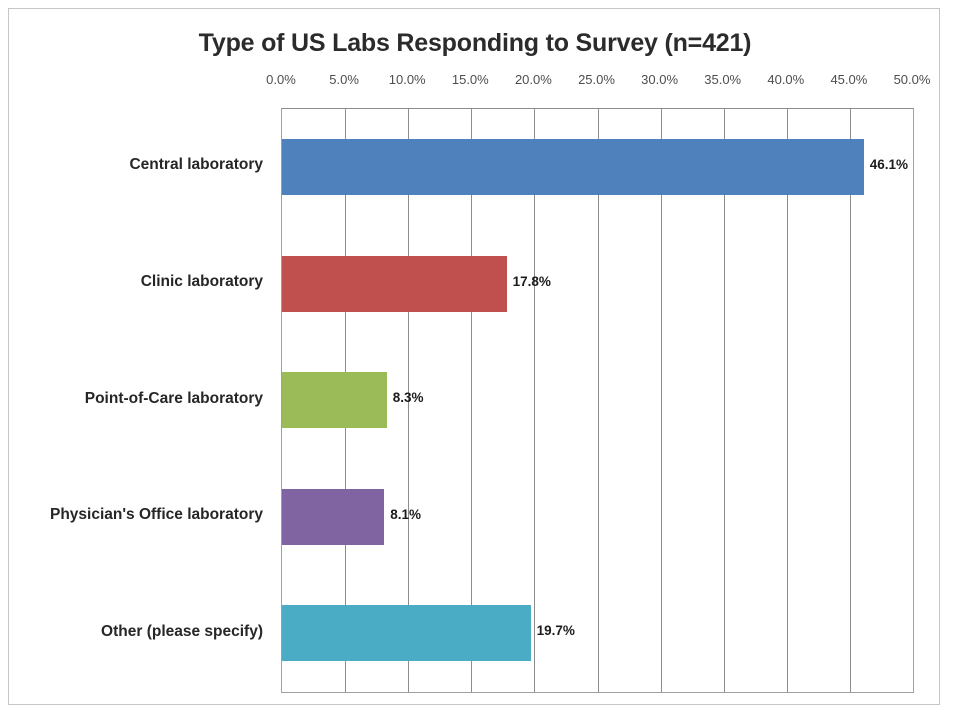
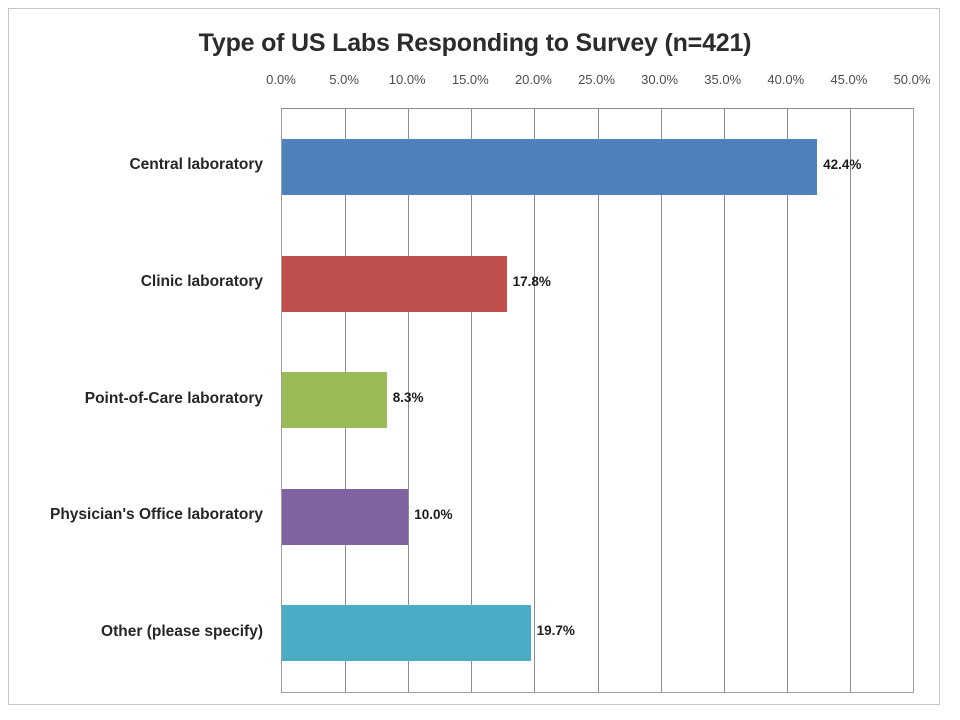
Central laboratory: 46.1% -> 42.4%
Physician's Office laboratory: 8.1% -> 10.0%
